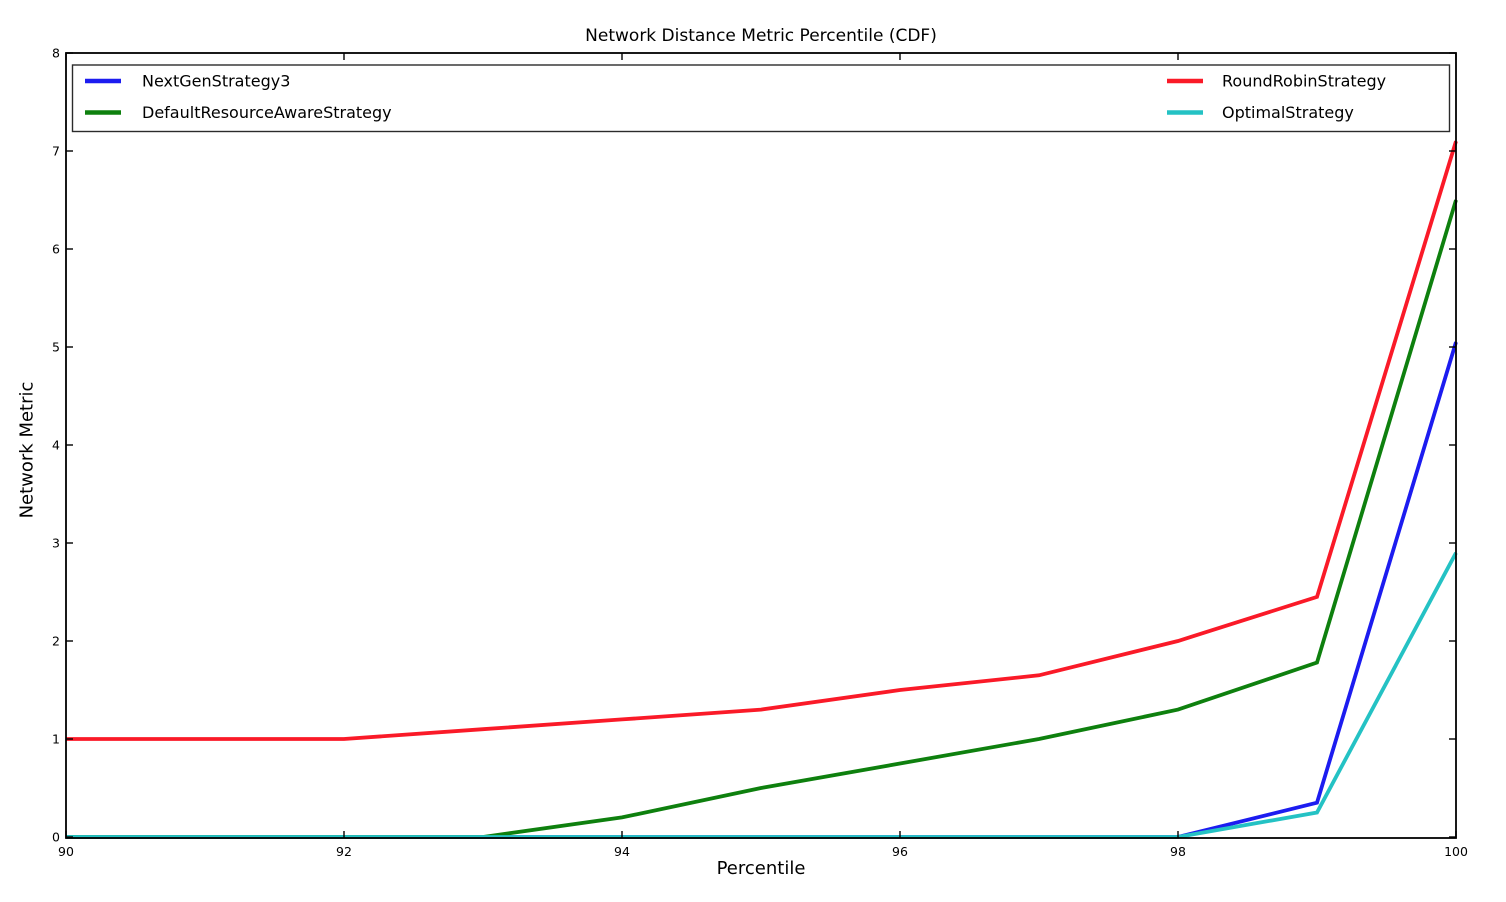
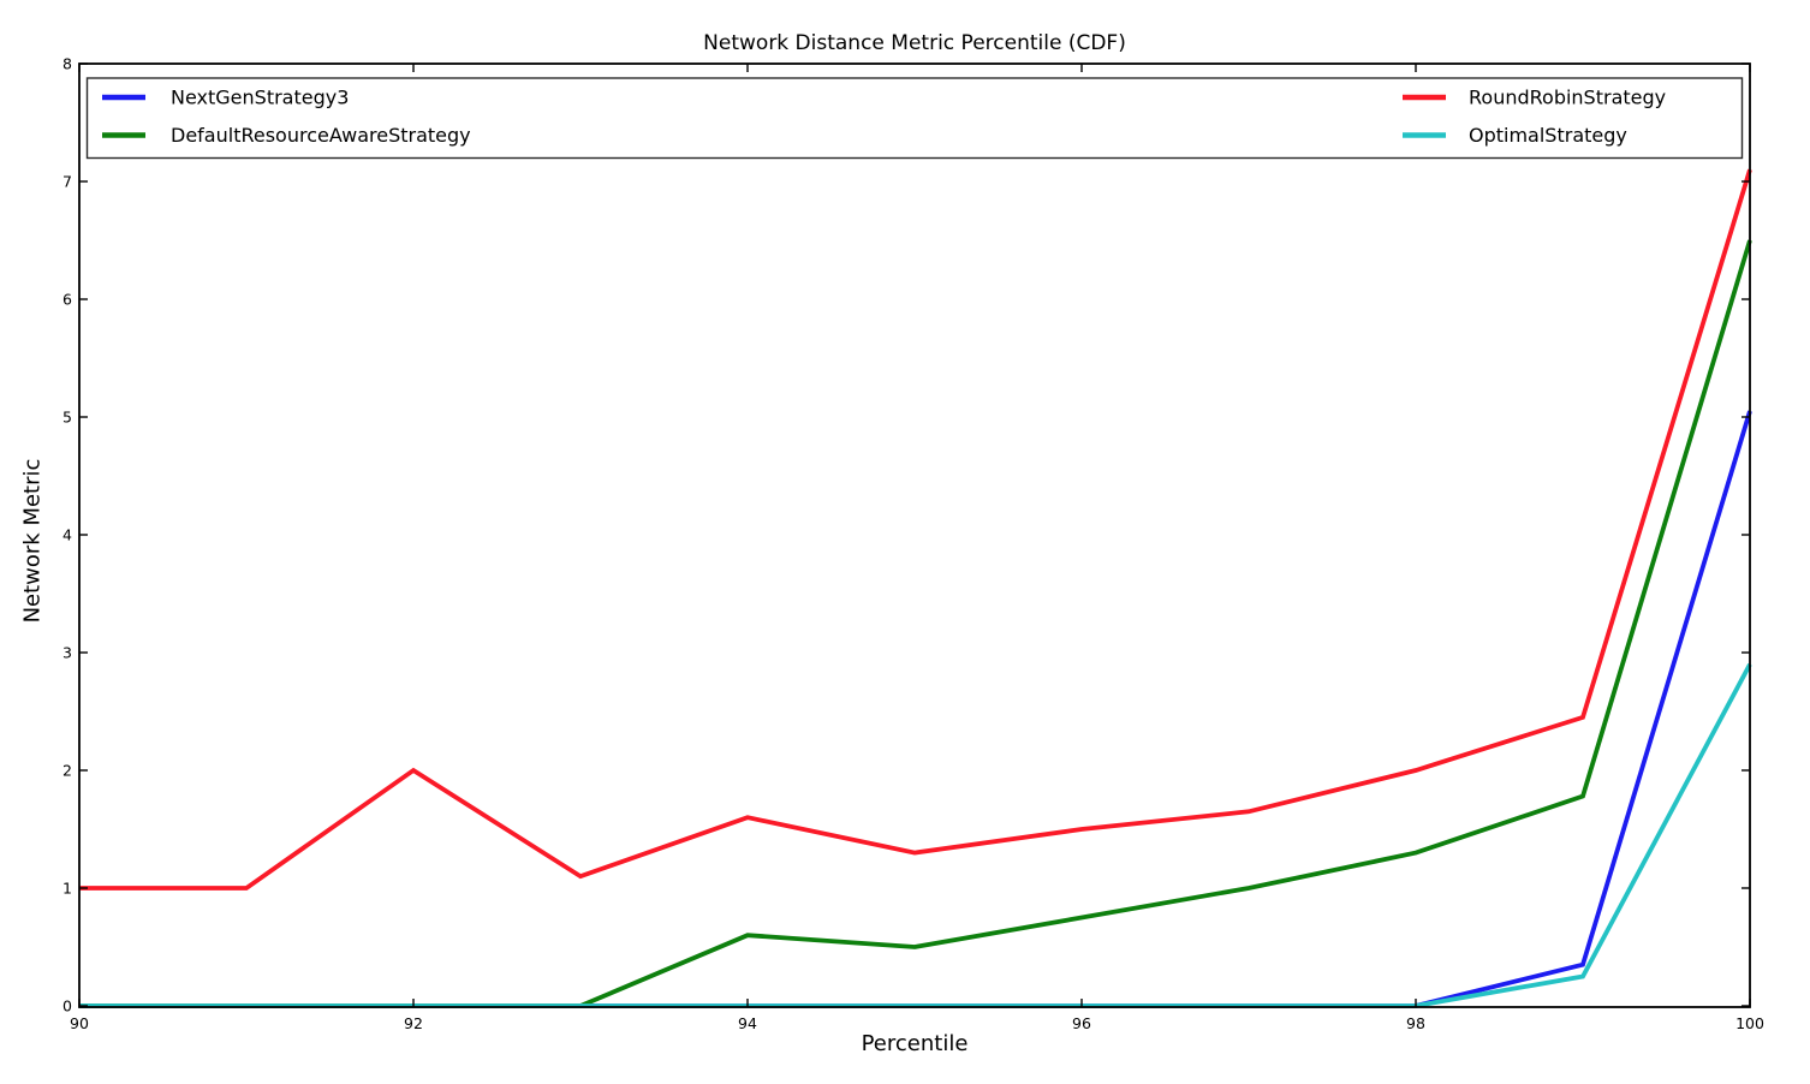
RoundRobinStrategy/92: 1.0 -> 2.0
DefaultResourceAwareStrategy/94: 0.2 -> 0.6
RoundRobinStrategy/94: 1.2 -> 1.6
